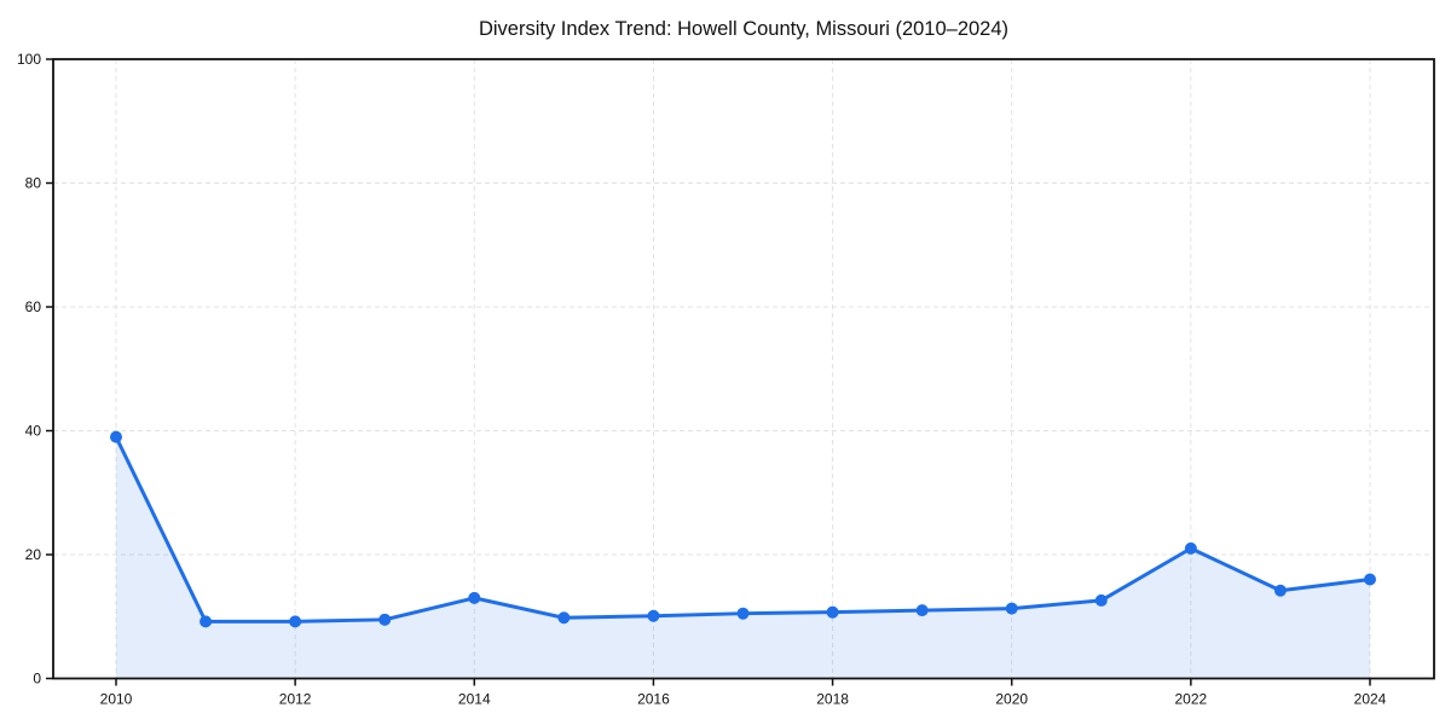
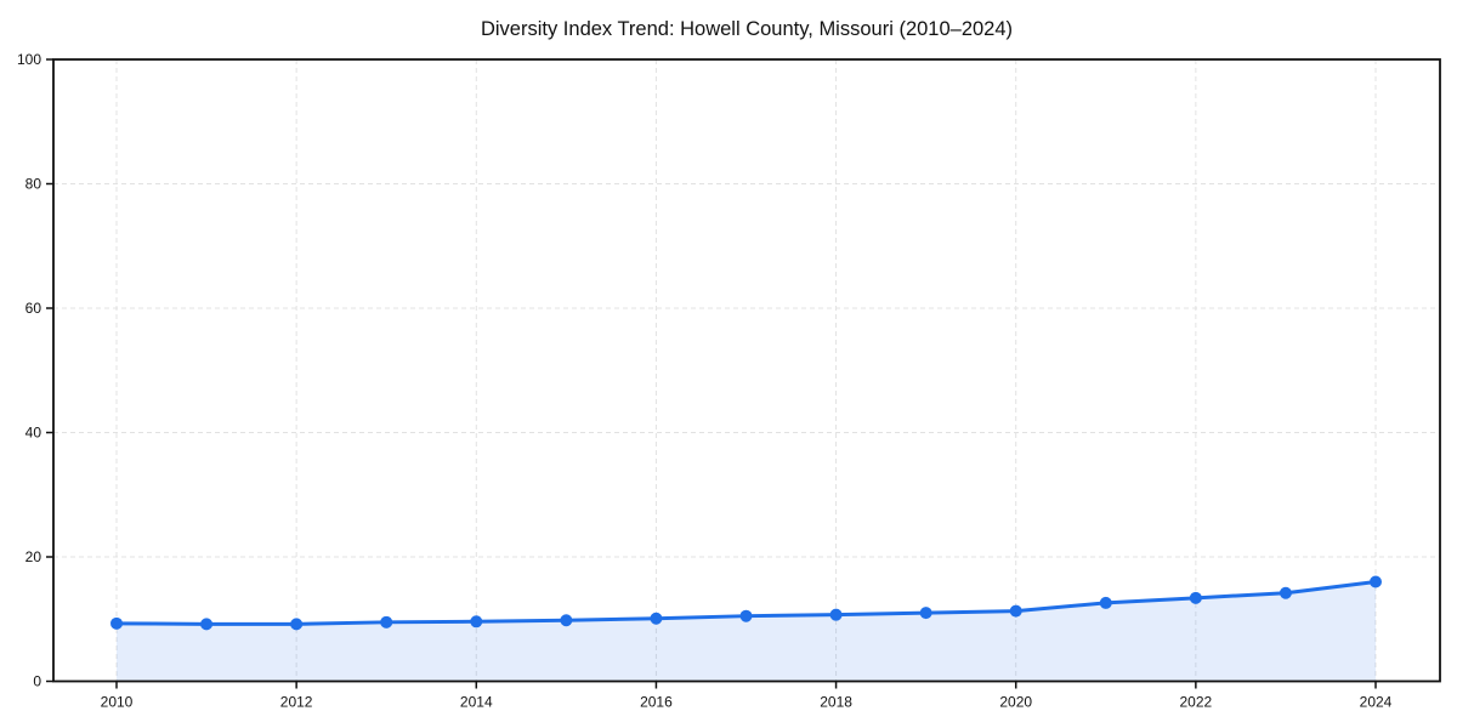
2010: 39 -> 9
2014: 13 -> 10
2022: 21 -> 13
